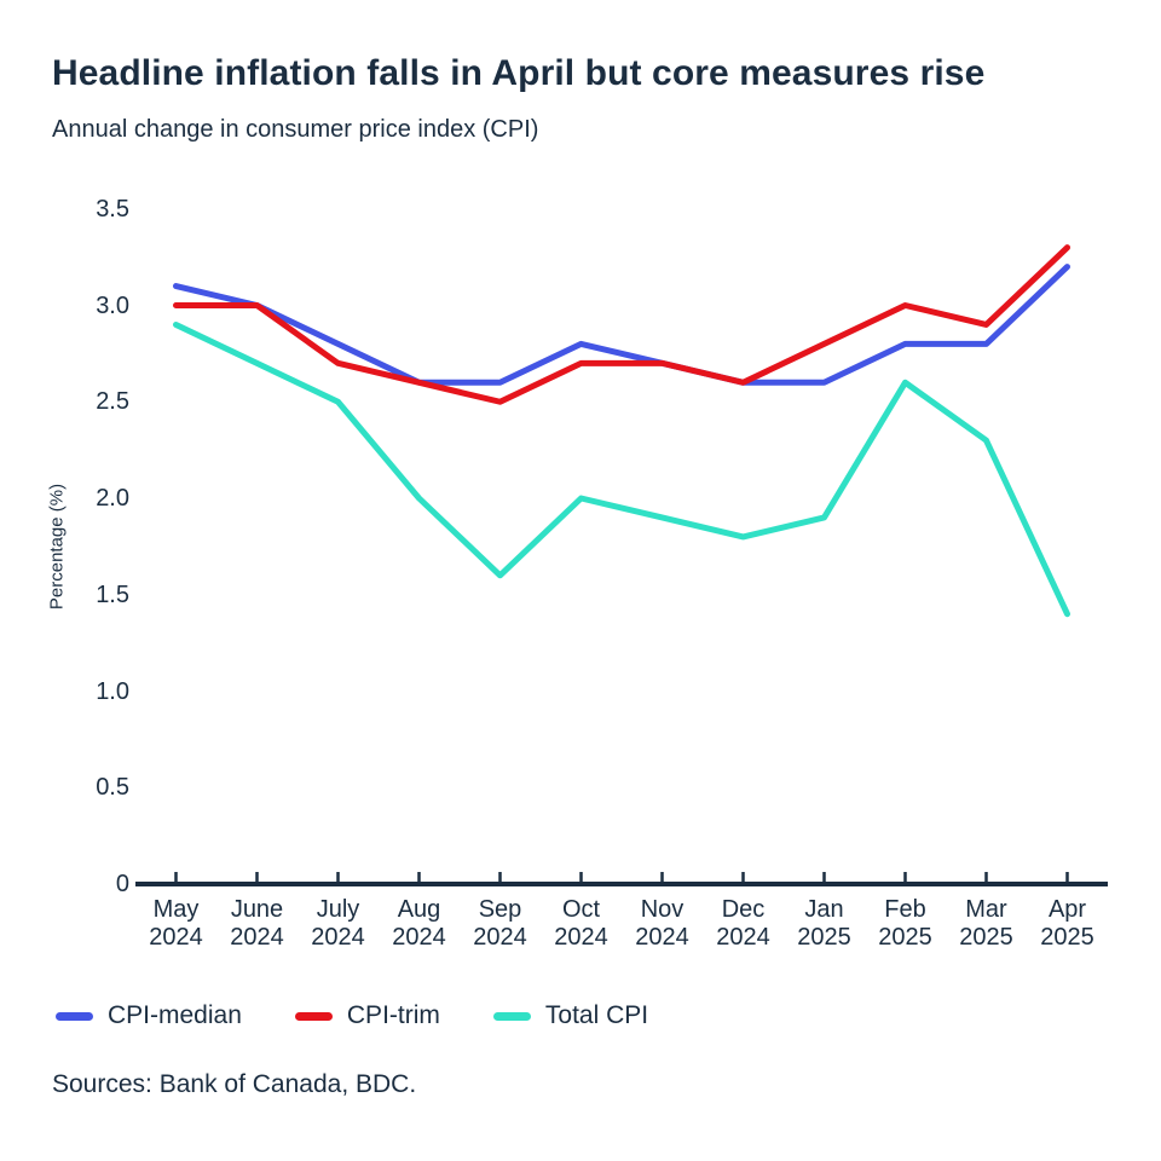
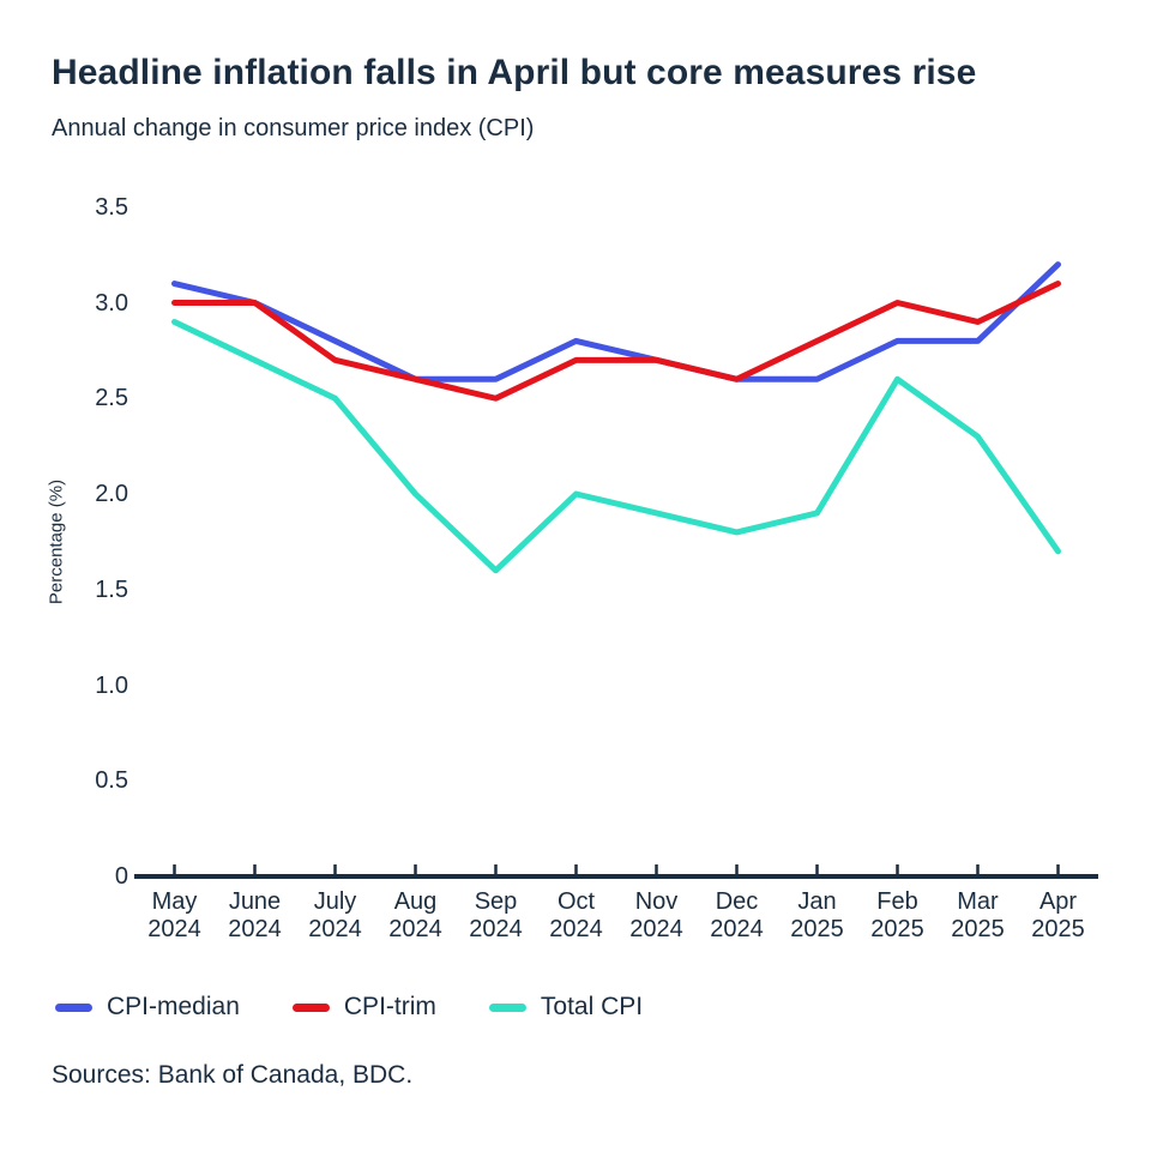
CPI-trim/Apr 2025: 3.3 -> 3.1
Total CPI/Apr 2025: 1.4 -> 1.7
